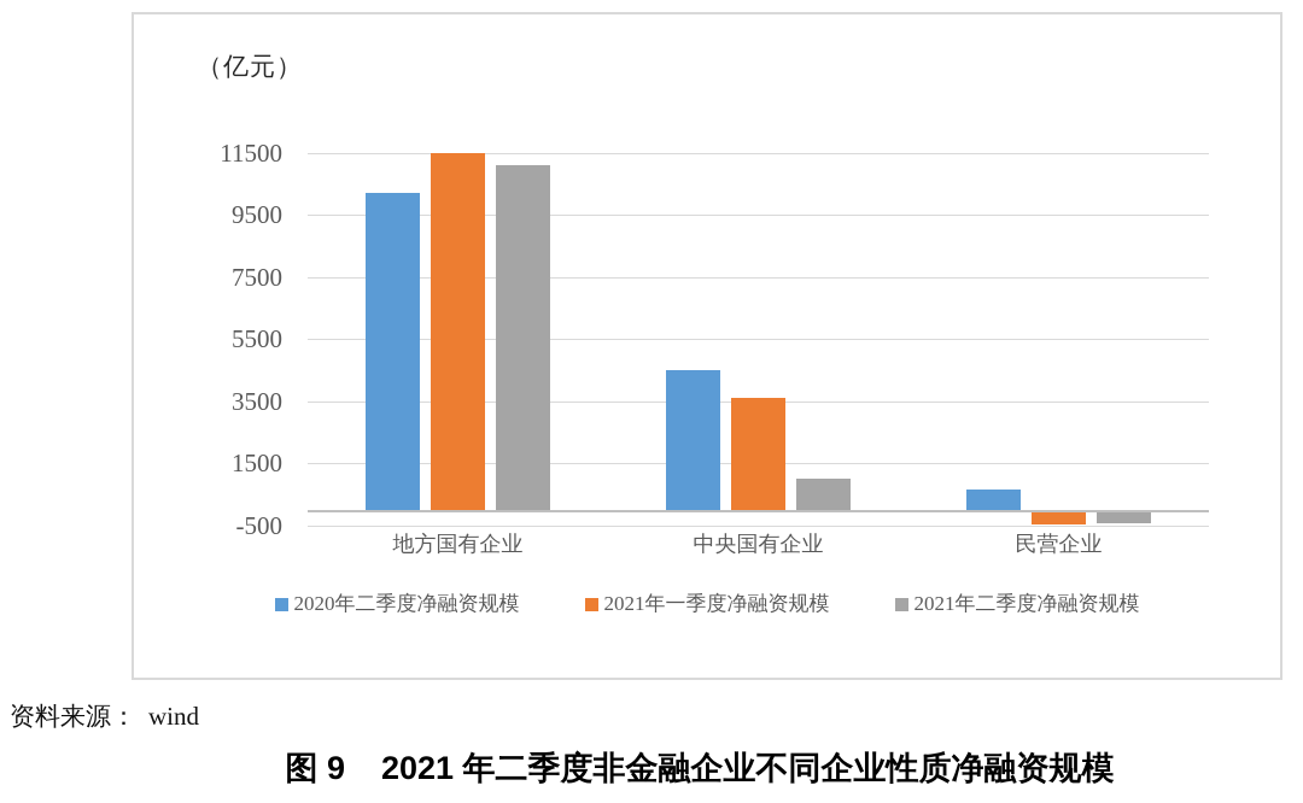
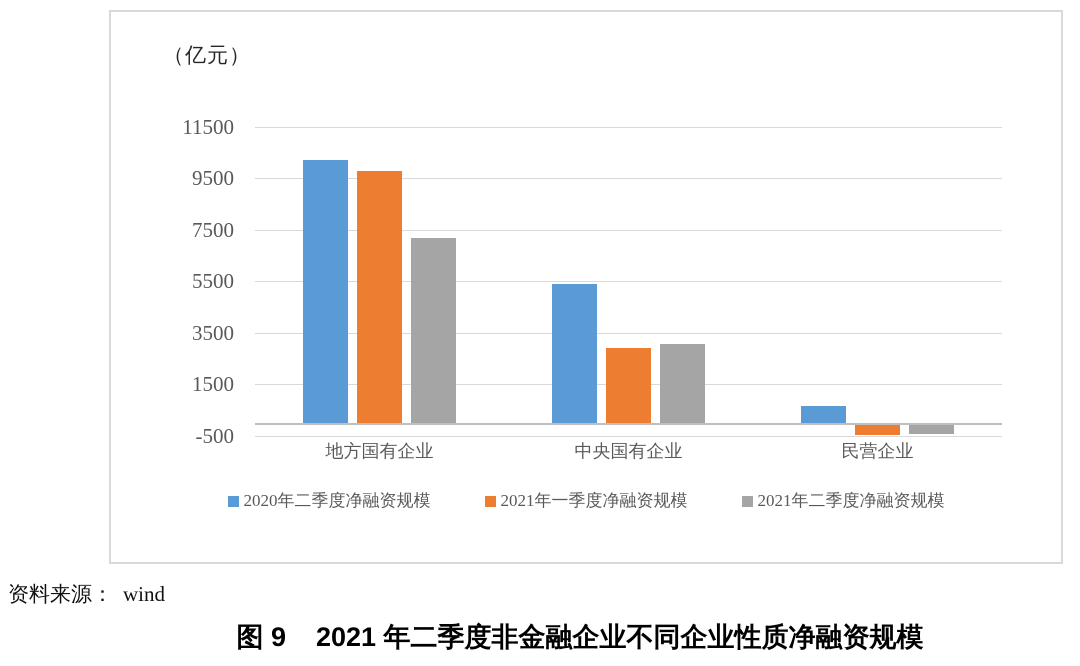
2021年一季度净融资规模/地方国有企业: 11500 -> 9800
2021年二季度净融资规模/地方国有企业: 11100 -> 7200
2020年二季度净融资规模/中央国有企业: 4500 -> 5400
2021年一季度净融资规模/中央国有企业: 3600 -> 2900
2021年二季度净融资规模/中央国有企业: 1000 -> 3000
